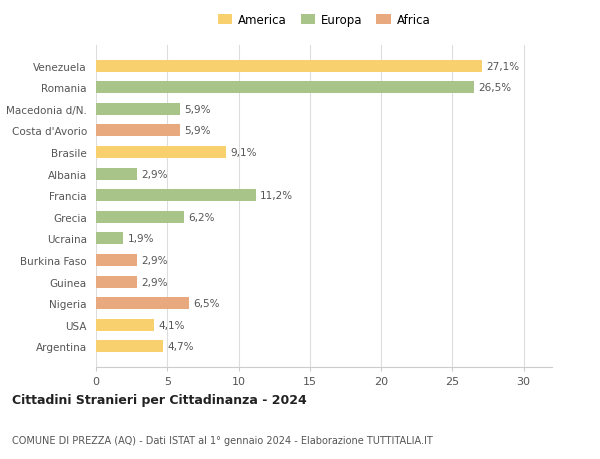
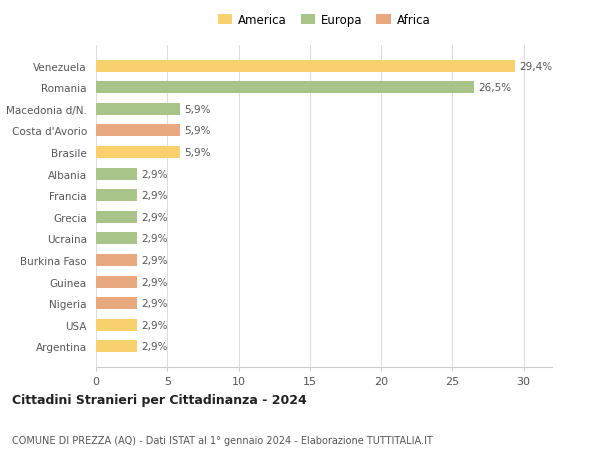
Venezuela: 27,1% -> 29,4%
Brasile: 9,1% -> 5,9%
Francia: 11,2% -> 2,9%
Grecia: 6,2% -> 2,9%
Ucraina: 1,9% -> 2,9%
Nigeria: 6,5% -> 2,9%
USA: 4,1% -> 2,9%
Argentina: 4,7% -> 2,9%
